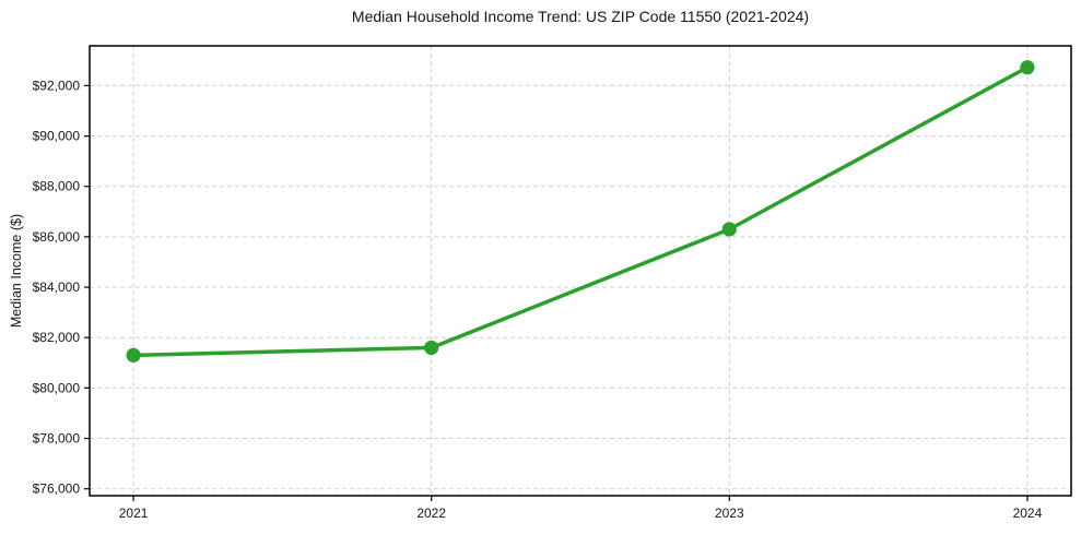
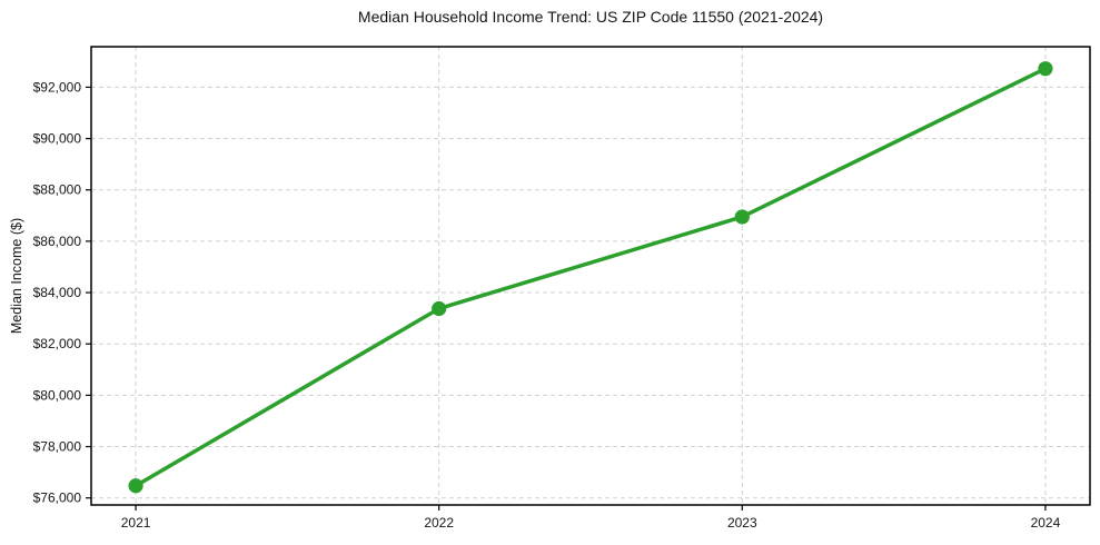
2021: $81300 -> $76500
2022: $81600 -> $83400
2023: $86300 -> $87000
